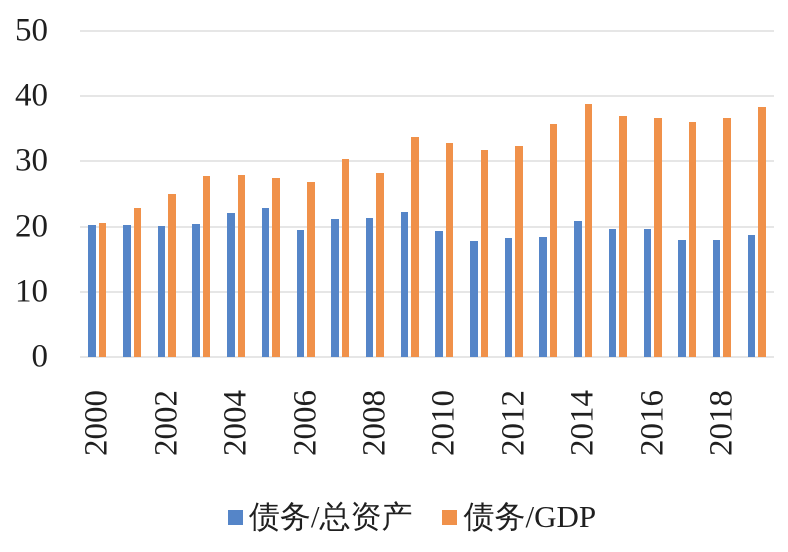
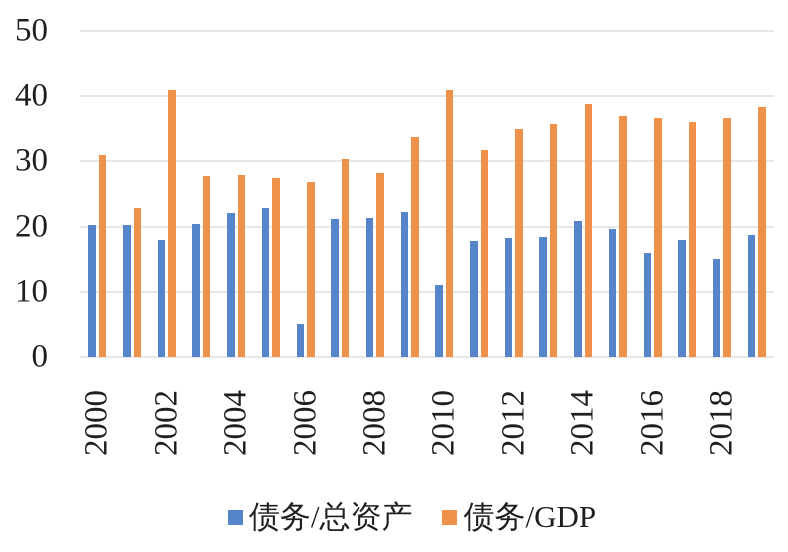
债务/GDP/2000: 20 -> 31
债务/总资产/2002: 20 -> 18
债务/GDP/2002: 25 -> 41
债务/总资产/2006: 20 -> 5
债务/总资产/2010: 19 -> 11
债务/GDP/2010: 33 -> 41
债务/GDP/2012: 32 -> 35
债务/总资产/2016: 20 -> 16
债务/总资产/2018: 18 -> 15
